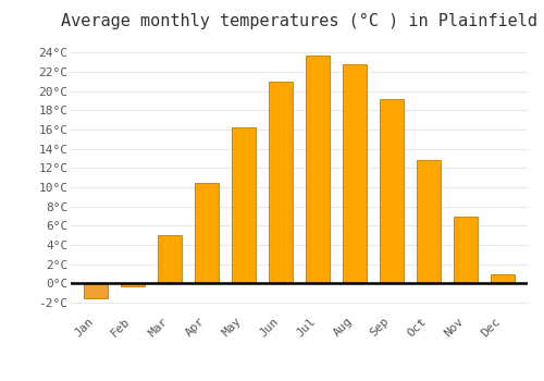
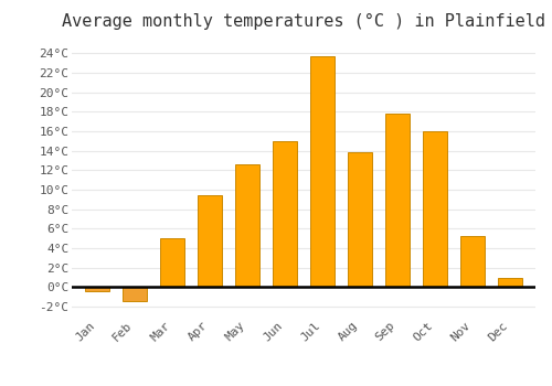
Jan: -1.5°C -> -0.4°C
Feb: -0.3°C -> -1.4°C
Apr: 10.5°C -> 9.4°C
May: 16.2°C -> 12.6°C
Jun: 21.0°C -> 15.0°C
Aug: 22.8°C -> 13.8°C
Sep: 19.2°C -> 17.8°C
Oct: 12.8°C -> 16.0°C
Nov: 7.0°C -> 5.2°C
